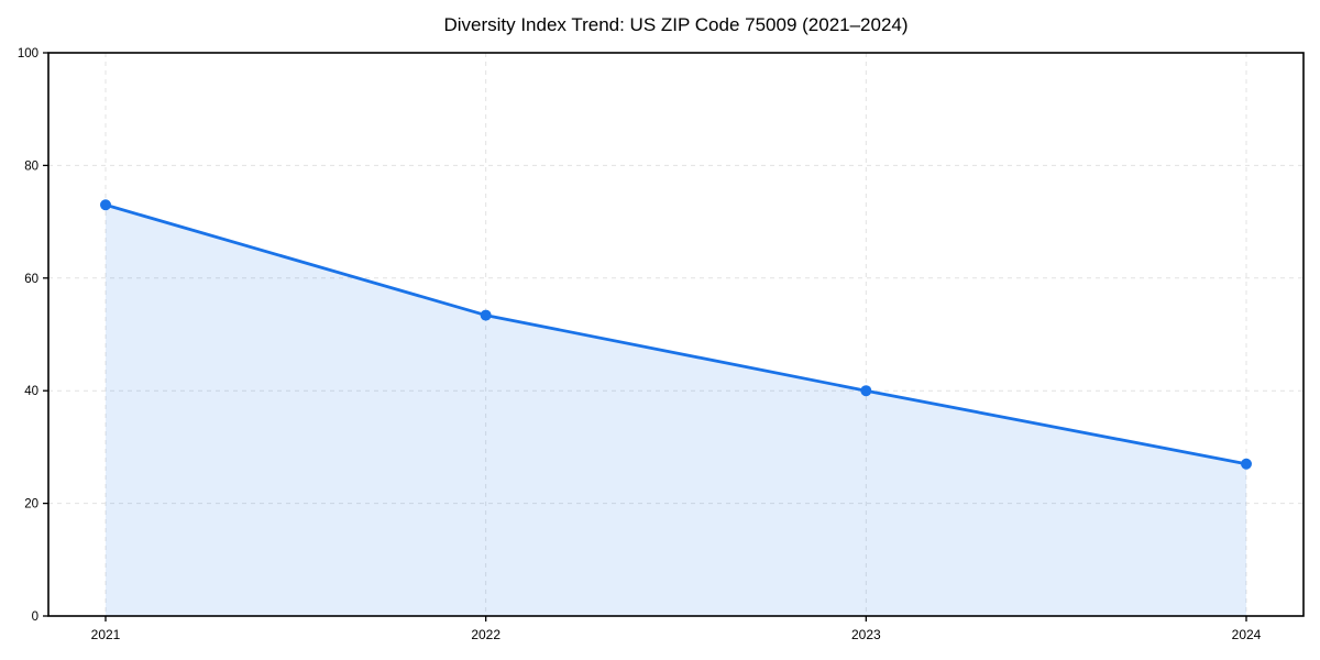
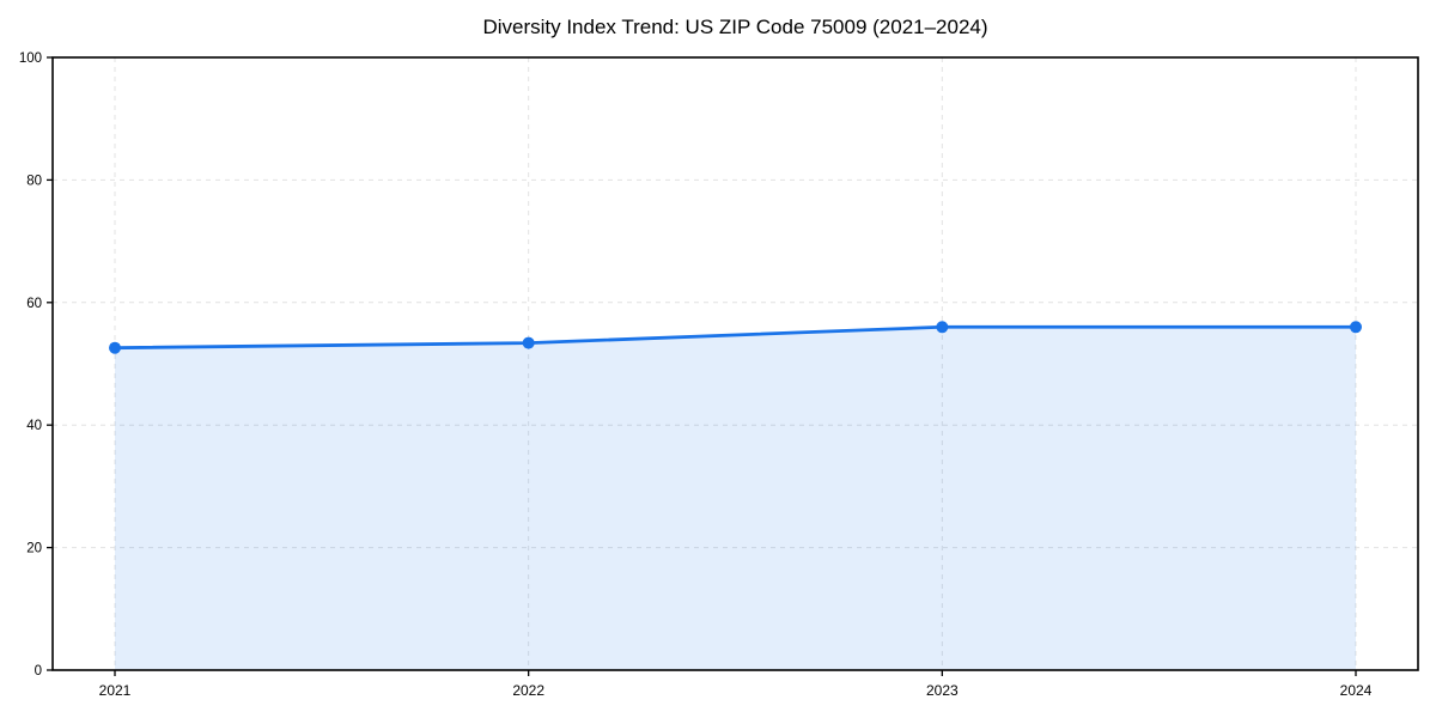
2021: 73 -> 53
2023: 40 -> 56
2024: 27 -> 56
